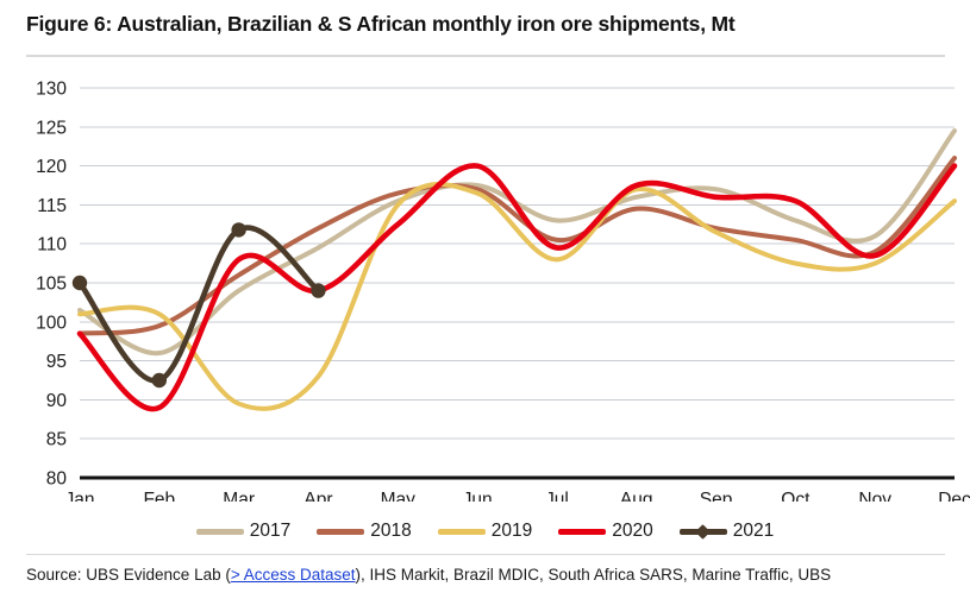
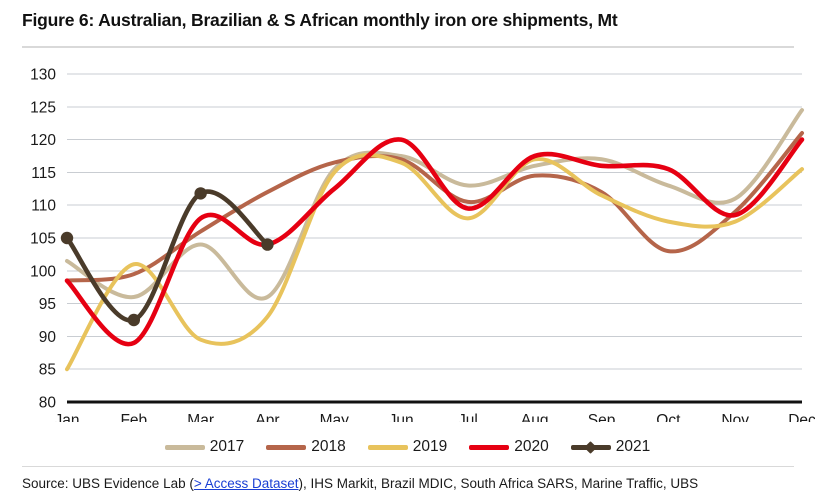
2019/Jan: 101 -> 85
2017/Apr: 110 -> 96
2018/Oct: 110 -> 103
